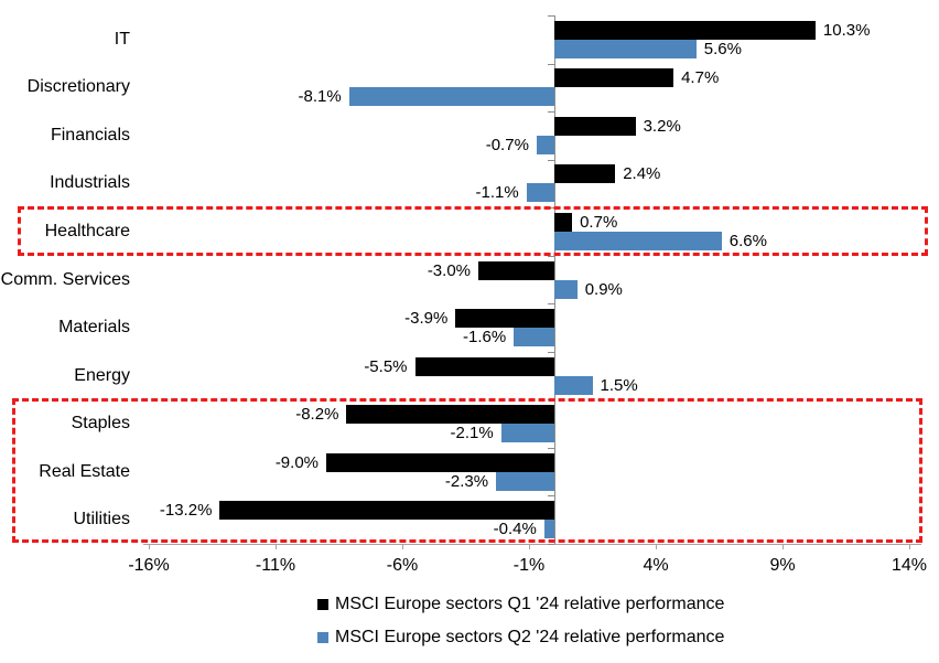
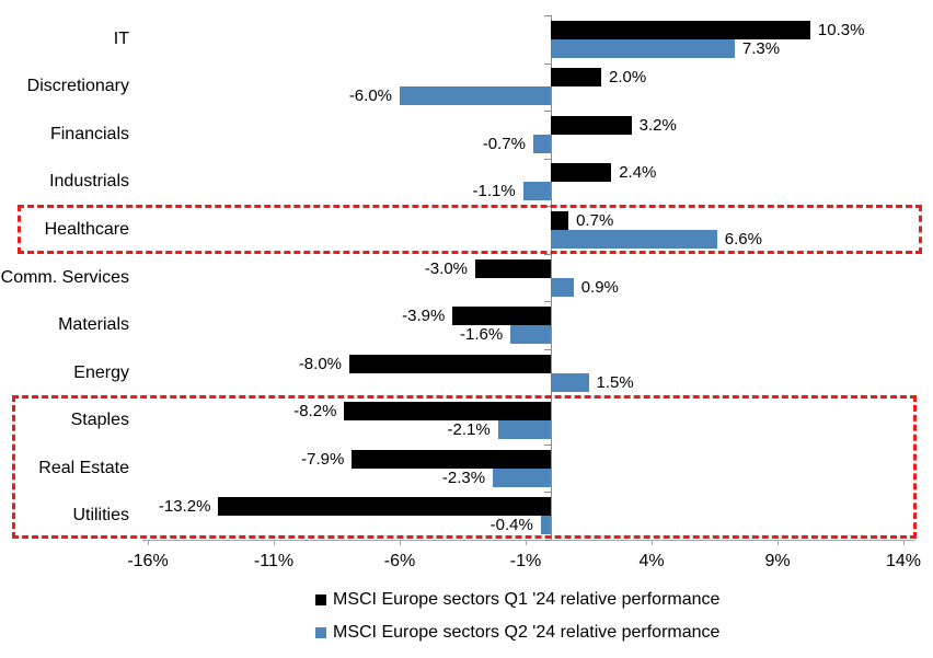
MSCI Europe sectors Q2 '24 relative performance/IT: 5.6% -> 7.3%
MSCI Europe sectors Q1 '24 relative performance/Discretionary: 4.7% -> 2.0%
MSCI Europe sectors Q2 '24 relative performance/Discretionary: -8.1% -> -6.0%
MSCI Europe sectors Q1 '24 relative performance/Energy: -5.5% -> -8.0%
MSCI Europe sectors Q1 '24 relative performance/Real Estate: -9.0% -> -7.9%
